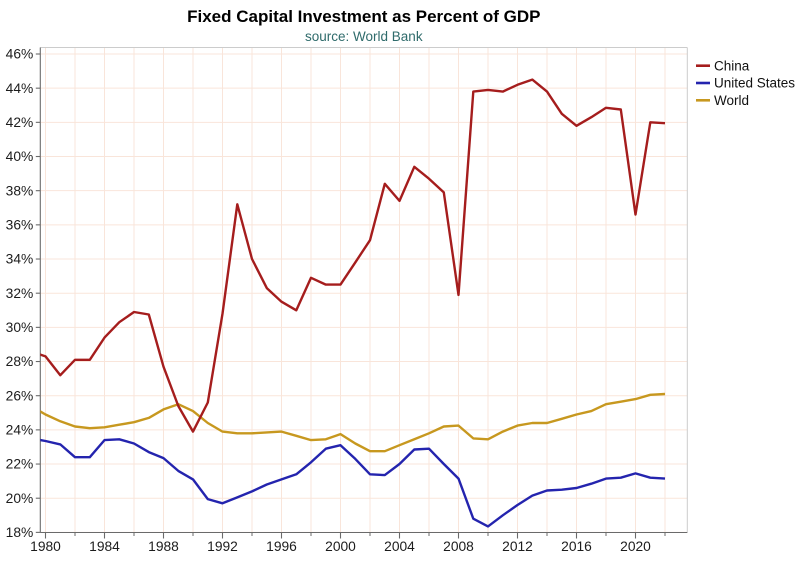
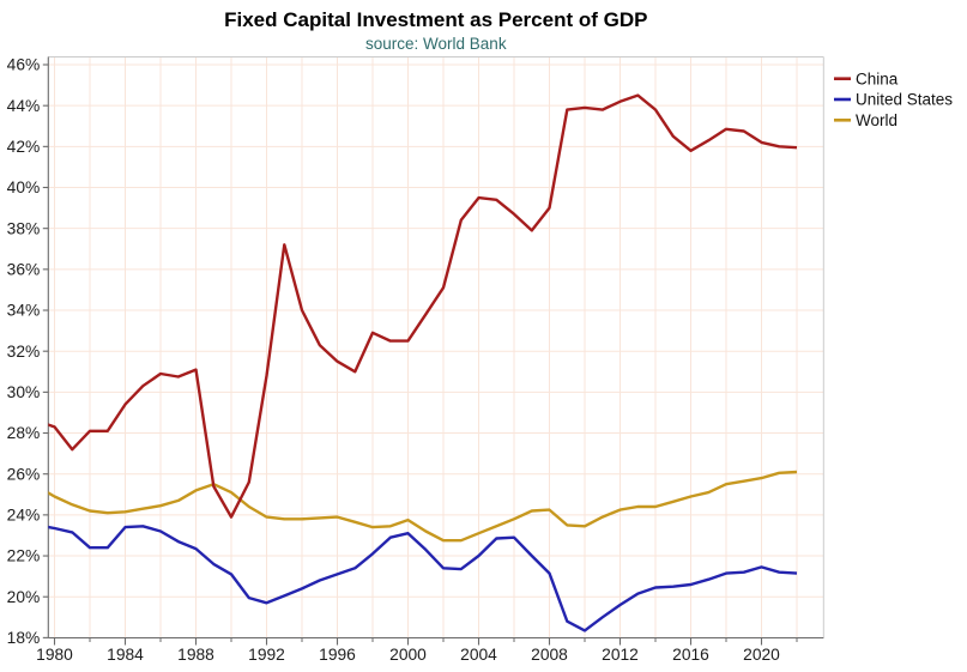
China/1988: 27.7% -> 31.1%
China/2004: 37.4% -> 39.5%
China/2008: 31.9% -> 39.0%
China/2020: 36.6% -> 42.2%
